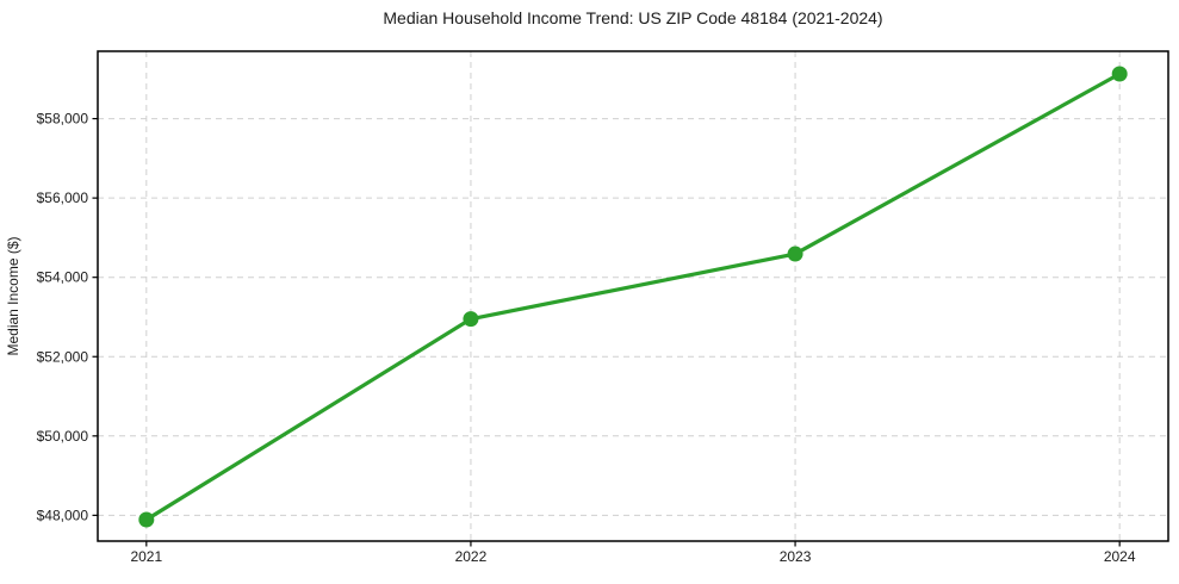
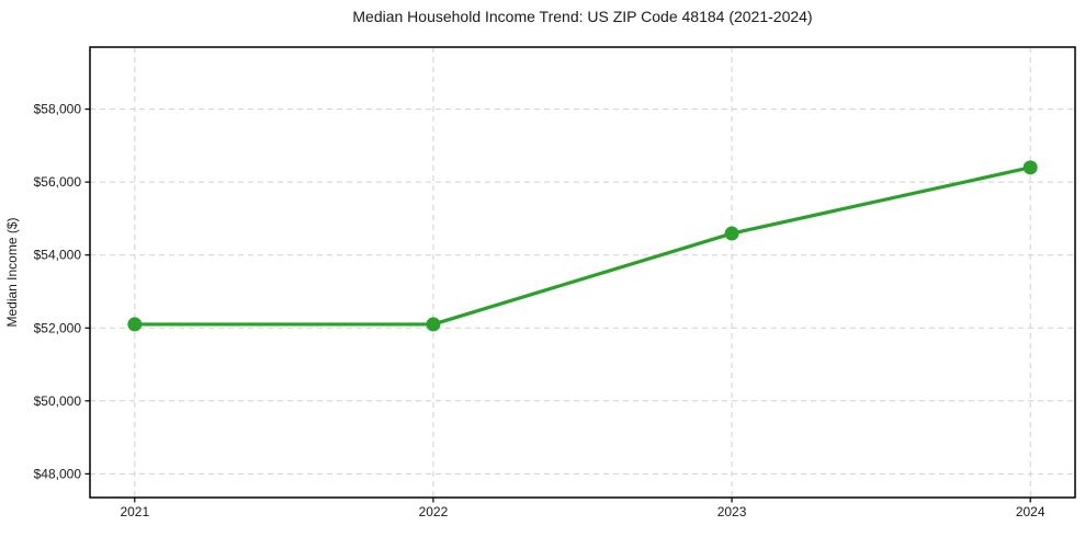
2021: $47900 -> $52100
2022: $53000 -> $52100
2024: $59100 -> $56400
